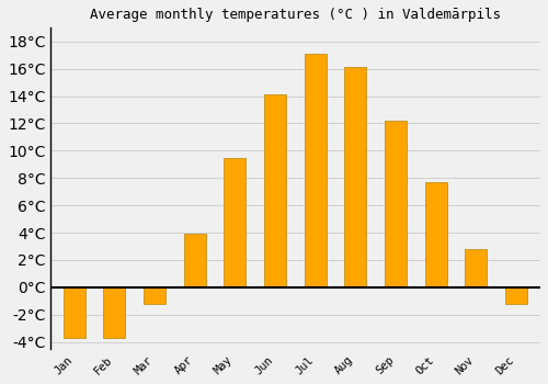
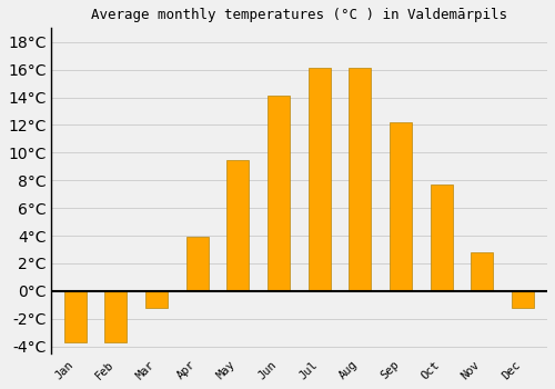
Jul: 17.1°C -> 16.1°C
